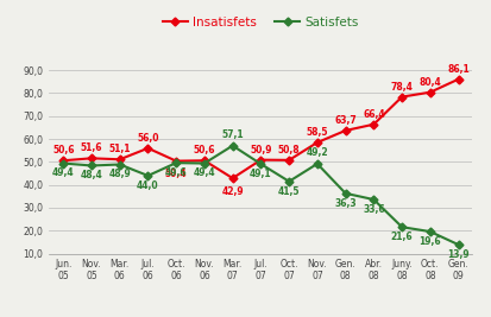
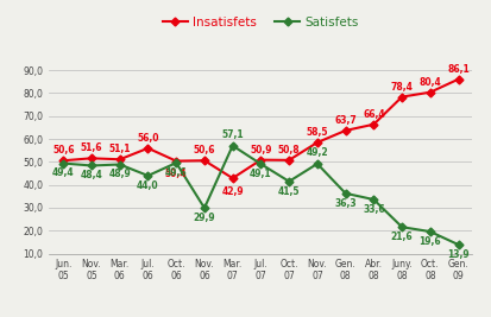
Satisfets/Nov. 06: 49,4 -> 29,9
